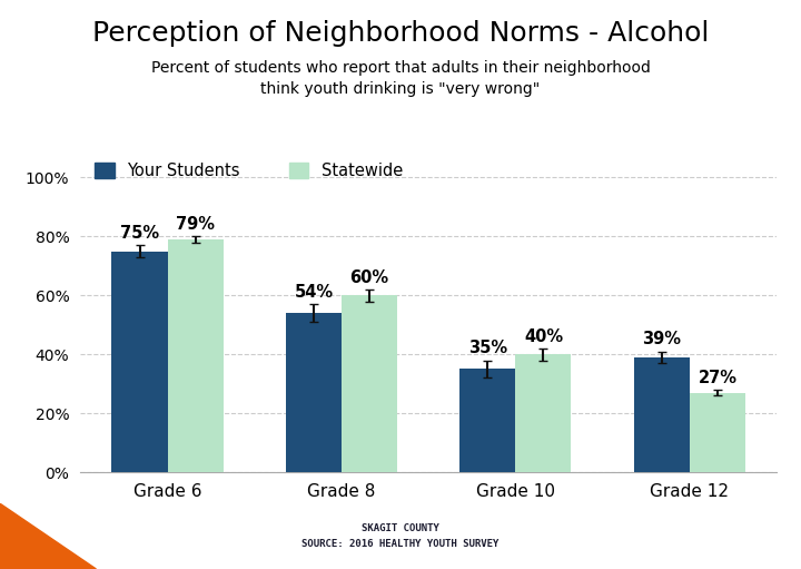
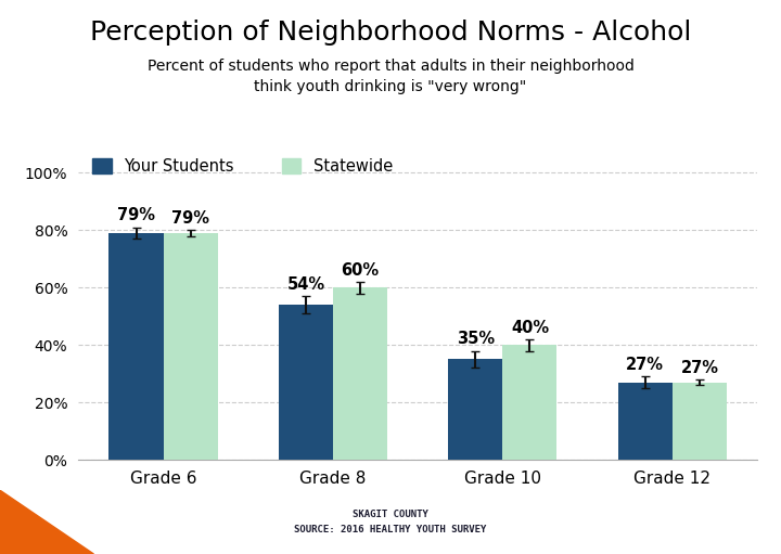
Your Students/Grade 6: 75% -> 79%
Your Students/Grade 12: 39% -> 27%
